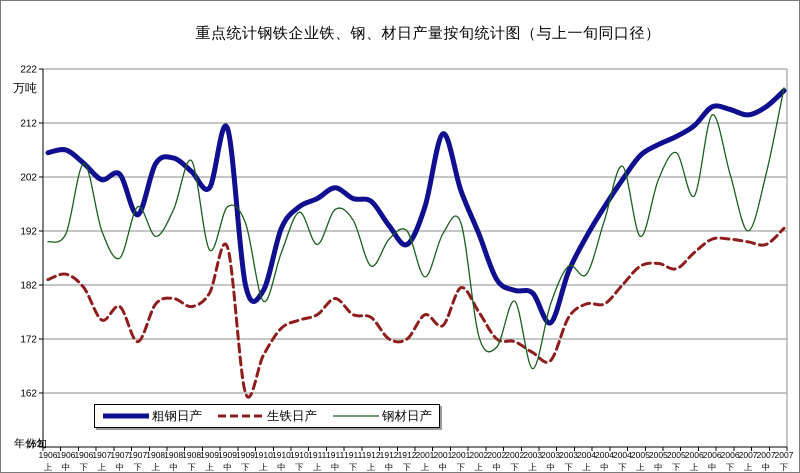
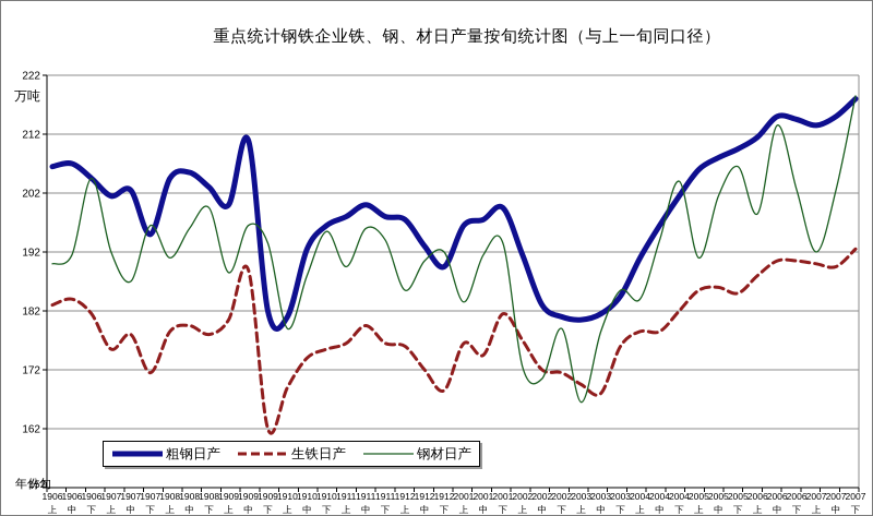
钢材日产/1908下: 205 -> 200
生铁日产/1912下: 172 -> 168
粗钢日产/2001中: 210 -> 198
粗钢日产/2003中: 175 -> 182
